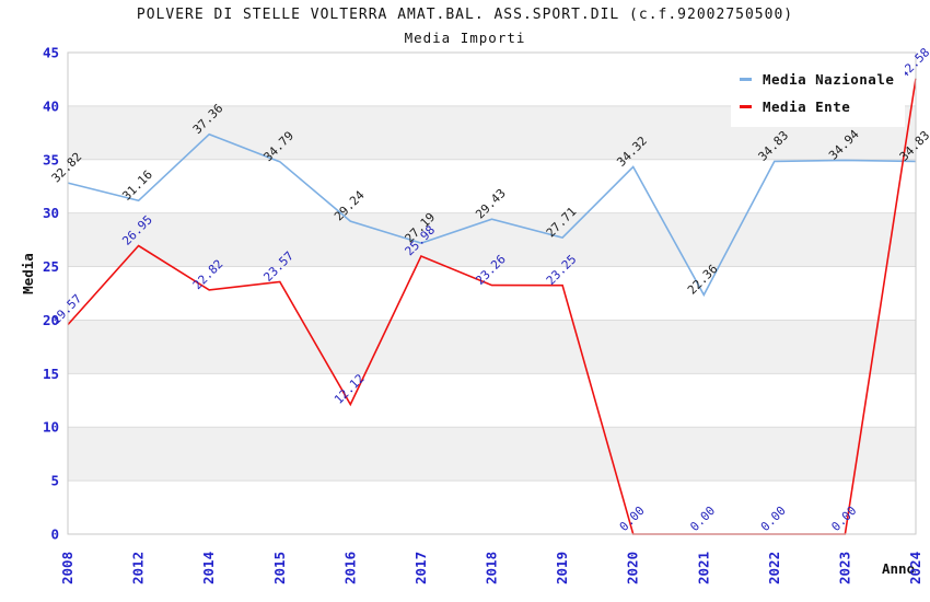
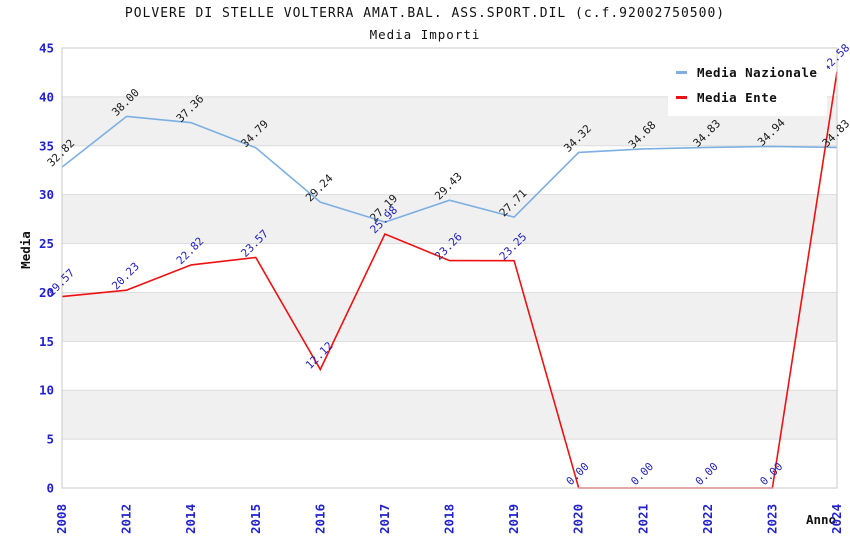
Media Nazionale/2012: 31.16 -> 38.00
Media Ente/2012: 26.95 -> 20.23
Media Nazionale/2021: 22.36 -> 34.68
